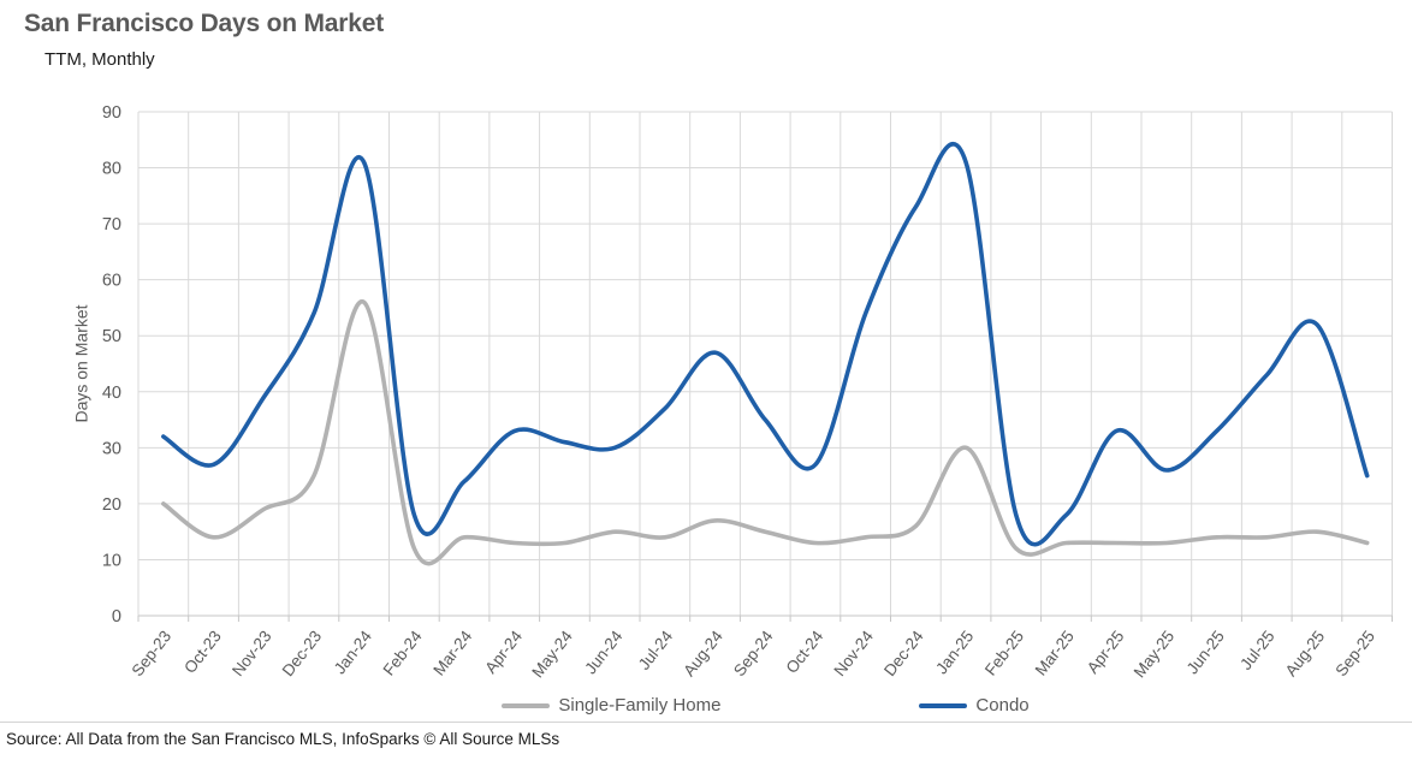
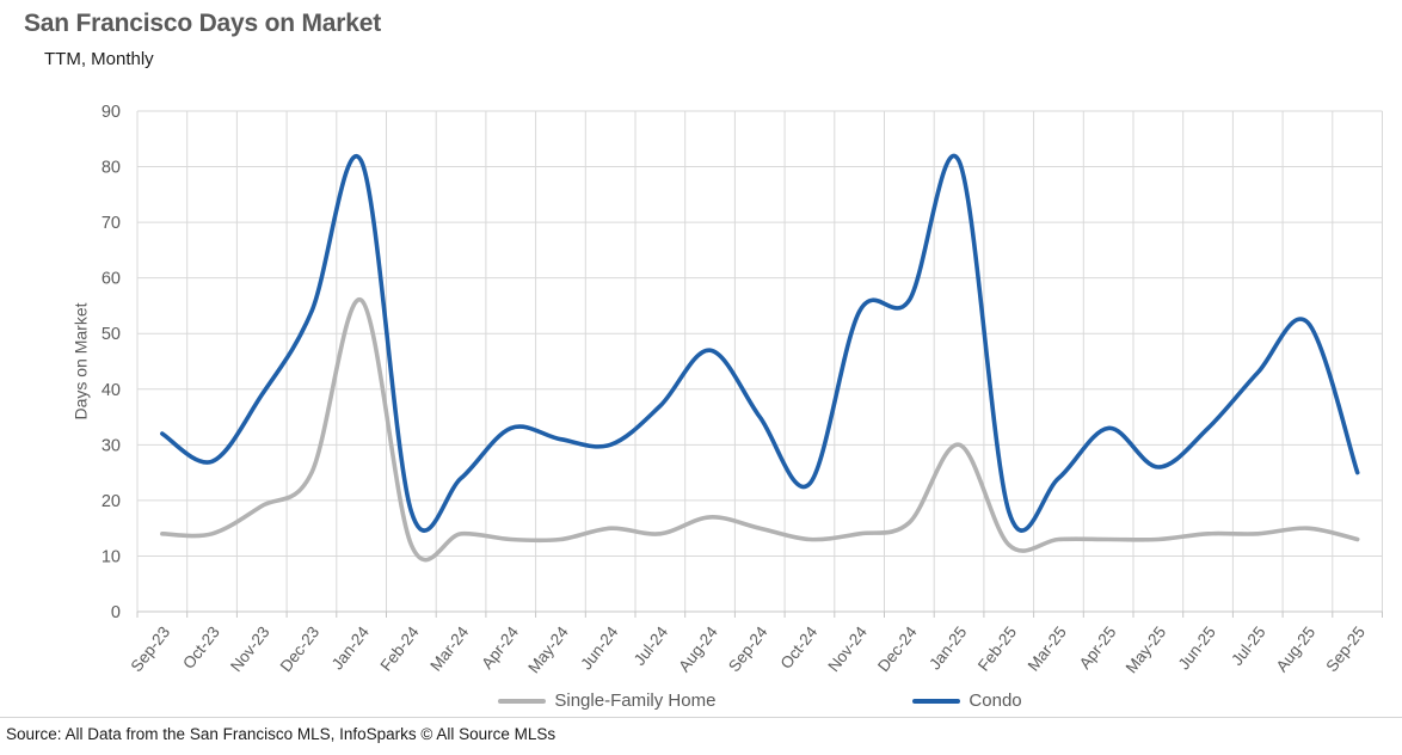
Single-Family Home/Sep-23: 20 -> 14
Condo/Oct-24: 27 -> 23
Condo/Dec-24: 73 -> 56
Condo/Mar-25: 18 -> 24
